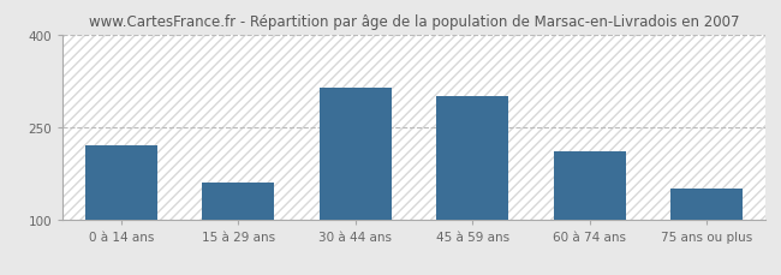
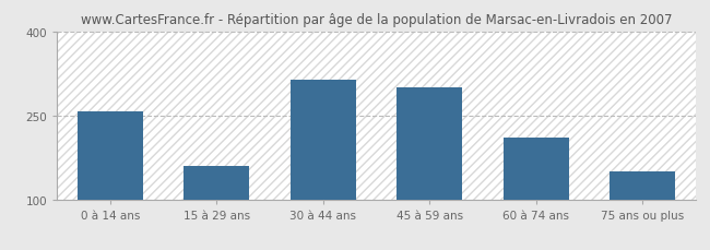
0 à 14 ans: 220 -> 258
